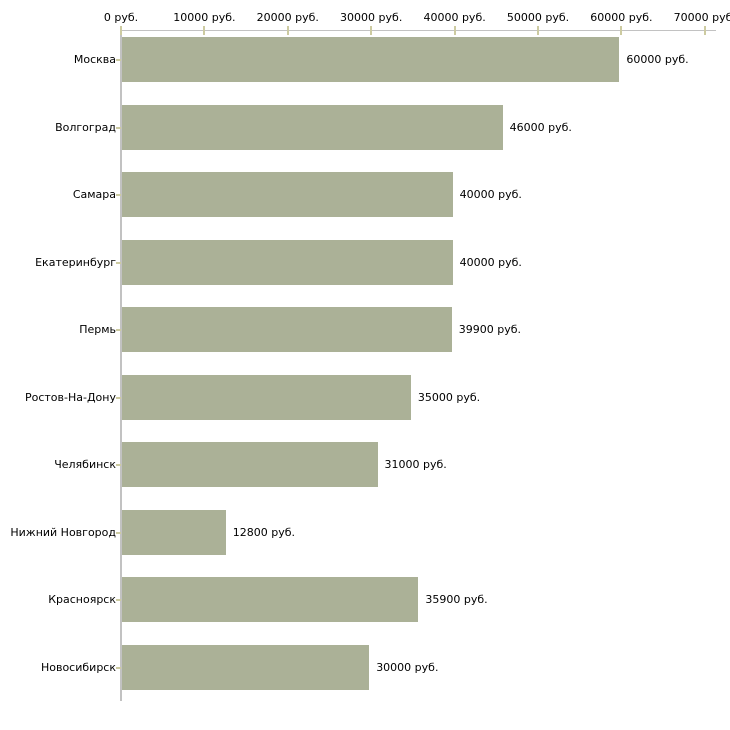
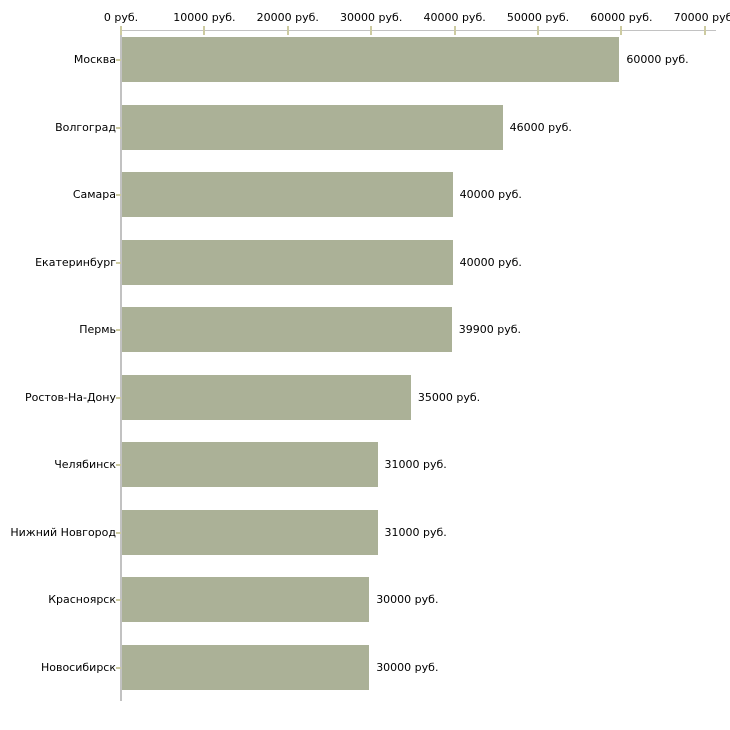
Нижний Новгород: 12800 -> 31000
Красноярск: 35900 -> 30000
